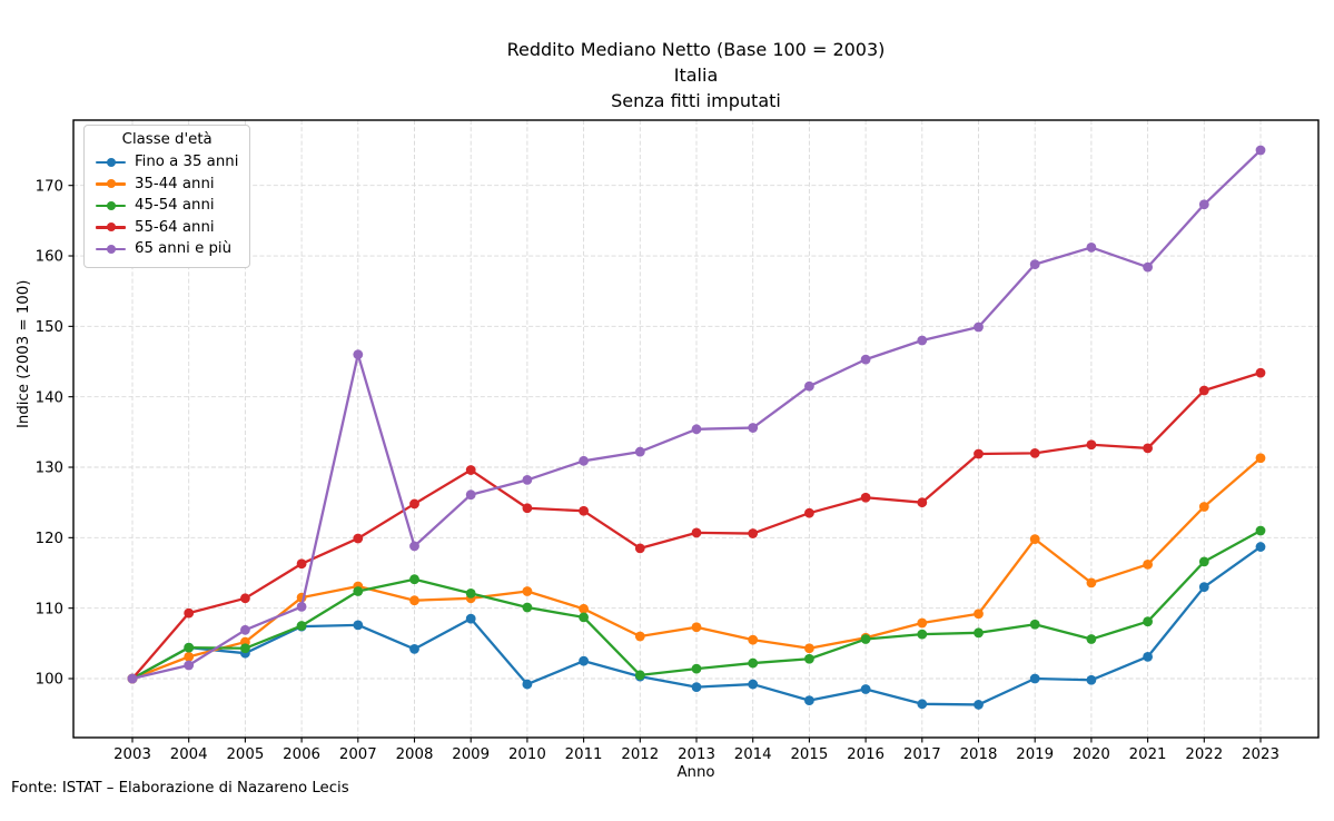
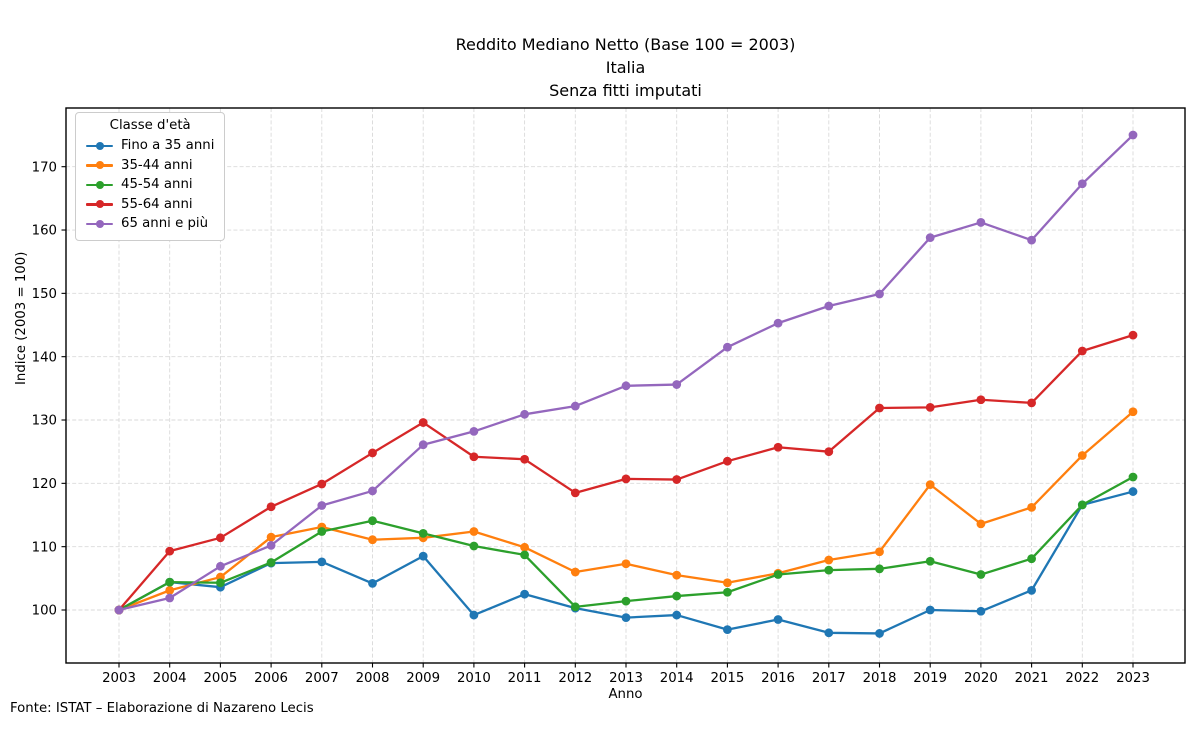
65 anni e più/2007: 146 -> 116
Fino a 35 anni/2022: 113 -> 117
